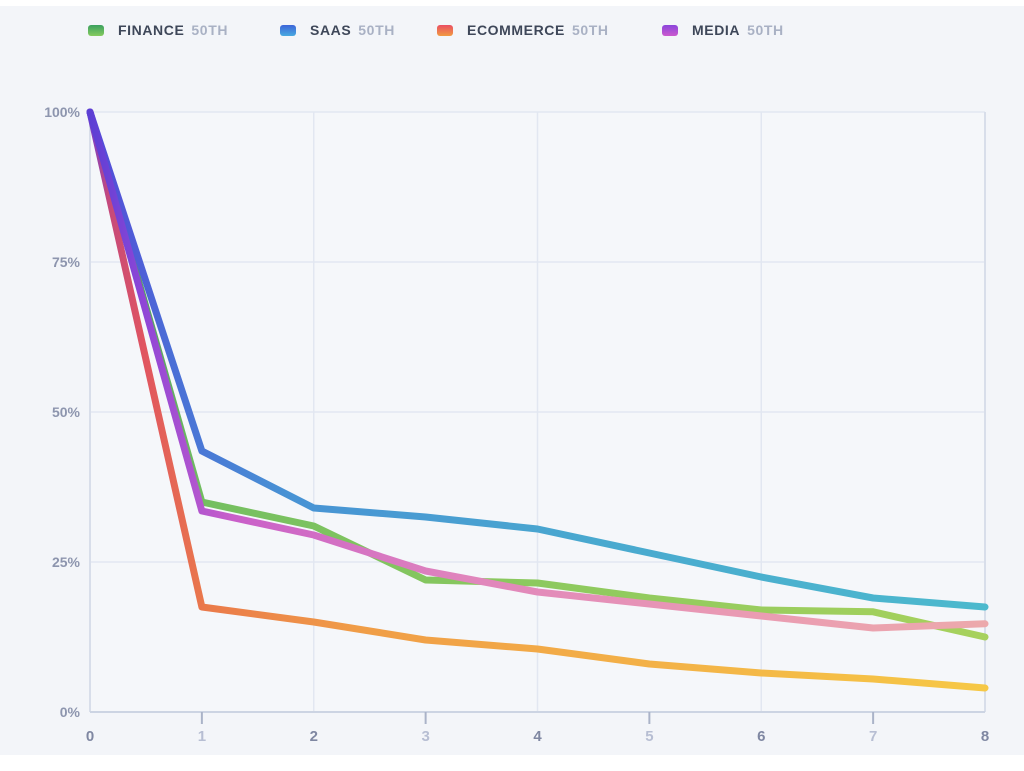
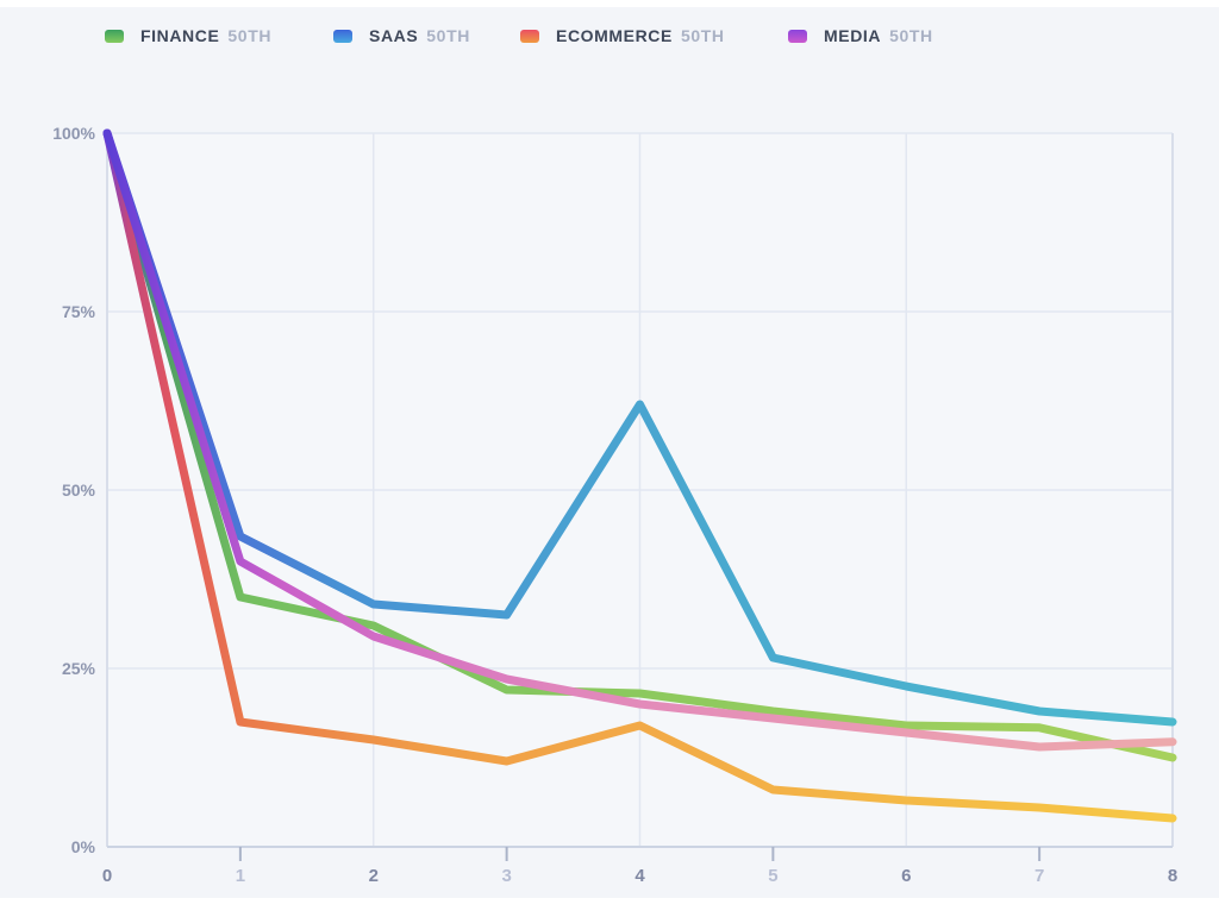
MEDIA 50TH/1: 34% -> 40%
SAAS 50TH/4: 30% -> 62%
ECOMMERCE 50TH/4: 10% -> 17%
